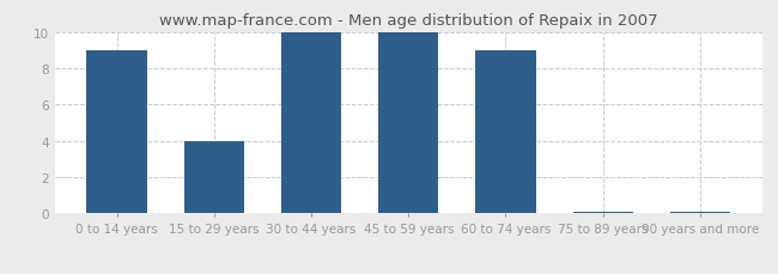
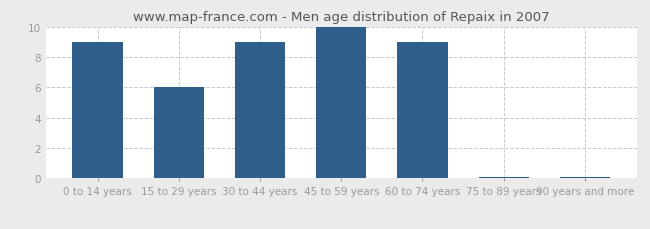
15 to 29 years: 4.0 -> 6.0
30 to 44 years: 10.0 -> 9.0
